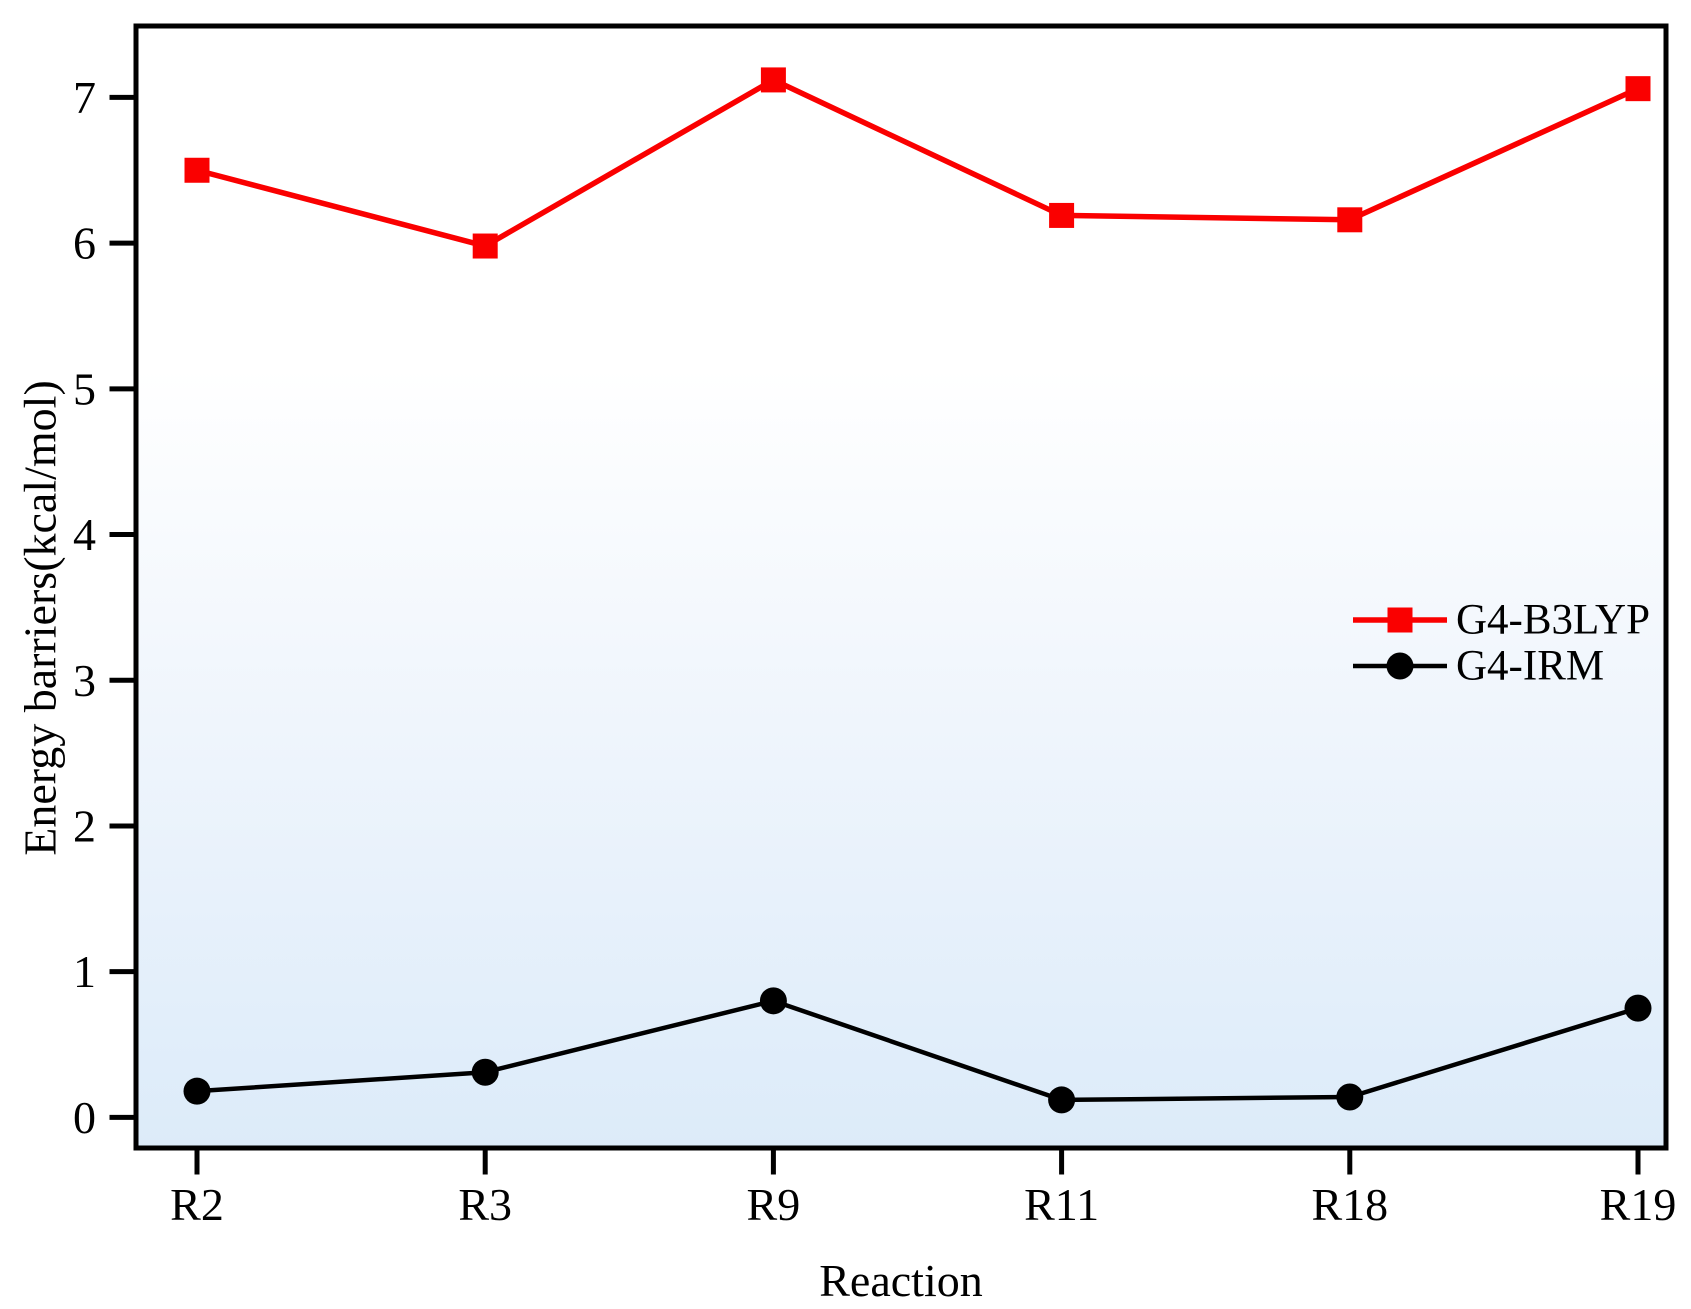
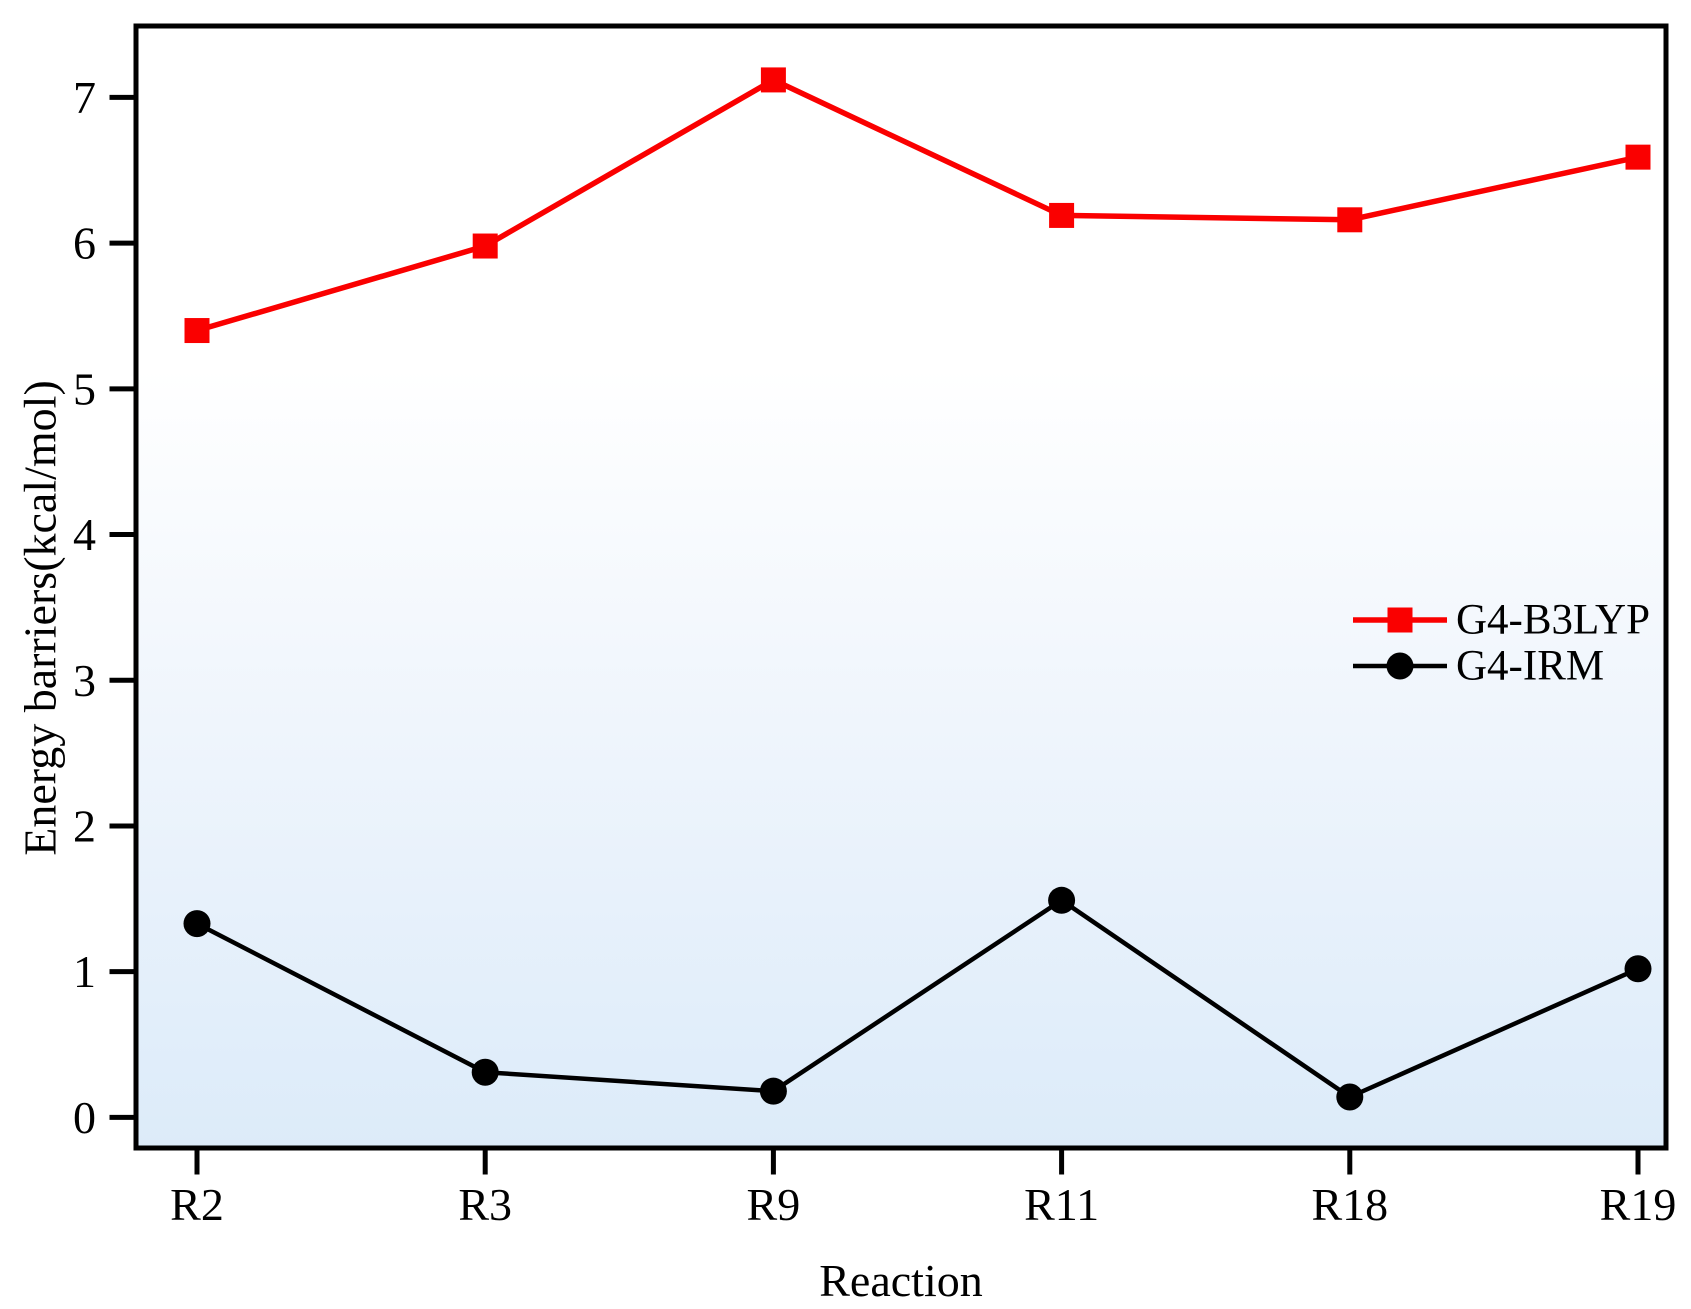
G4-B3LYP/R2: 6.50 -> 5.40
G4-IRM/R2: 0.18 -> 1.33
G4-IRM/R9: 0.80 -> 0.18
G4-IRM/R11: 0.12 -> 1.49
G4-B3LYP/R19: 7.06 -> 6.59
G4-IRM/R19: 0.75 -> 1.02
